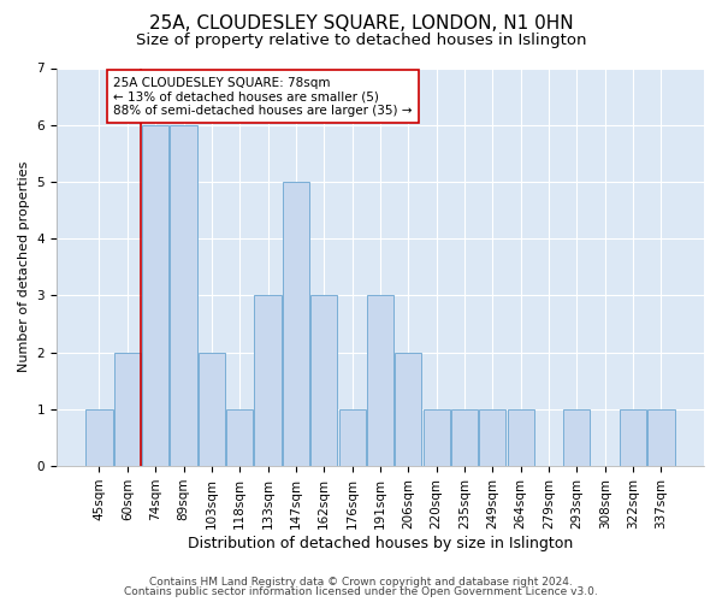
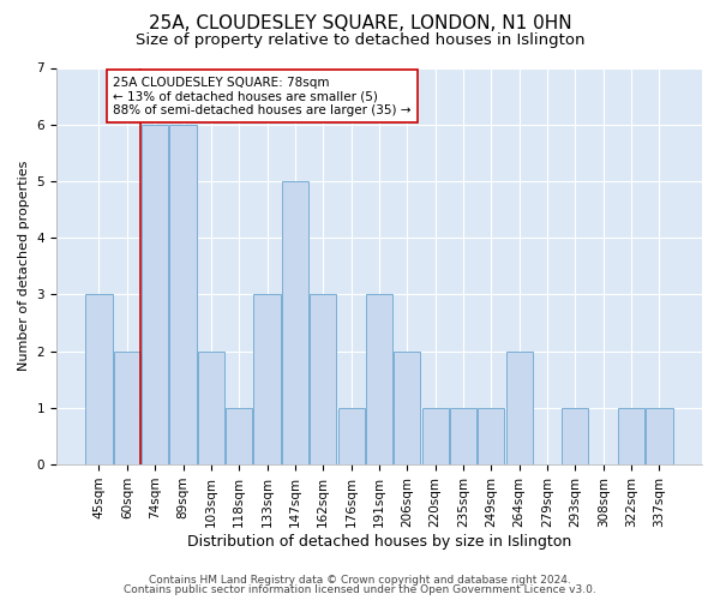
45sqm: 1 -> 3
264sqm: 1 -> 2
